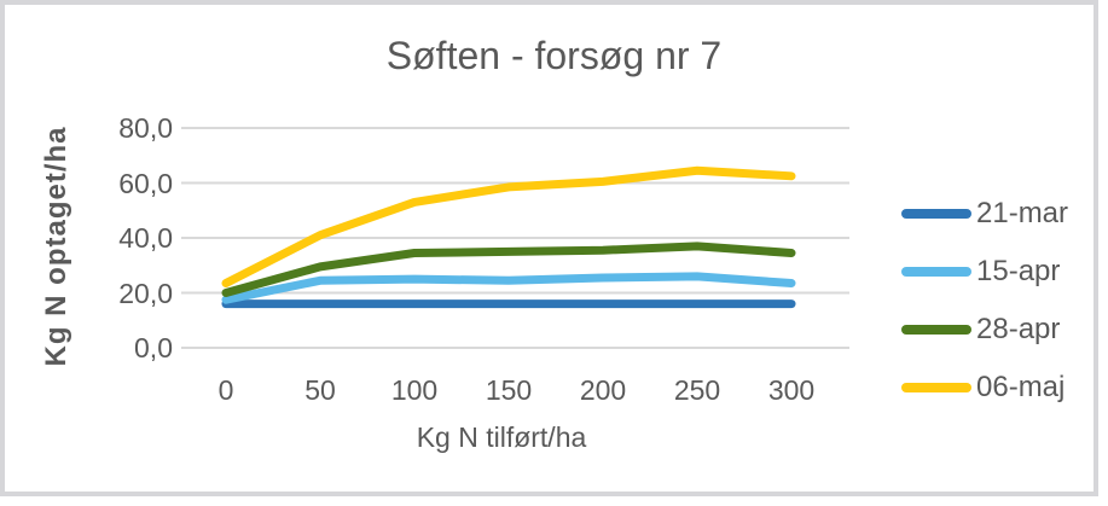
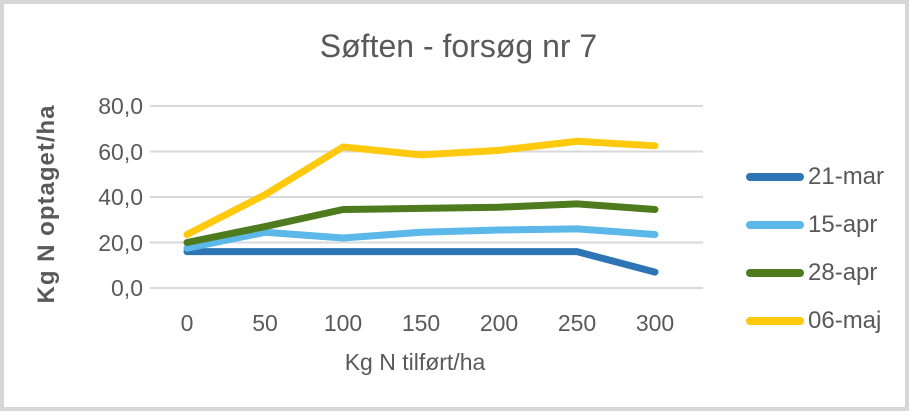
28-apr/50: 30 -> 27
15-apr/100: 25 -> 22
06-maj/100: 53 -> 62
21-mar/300: 16 -> 7
